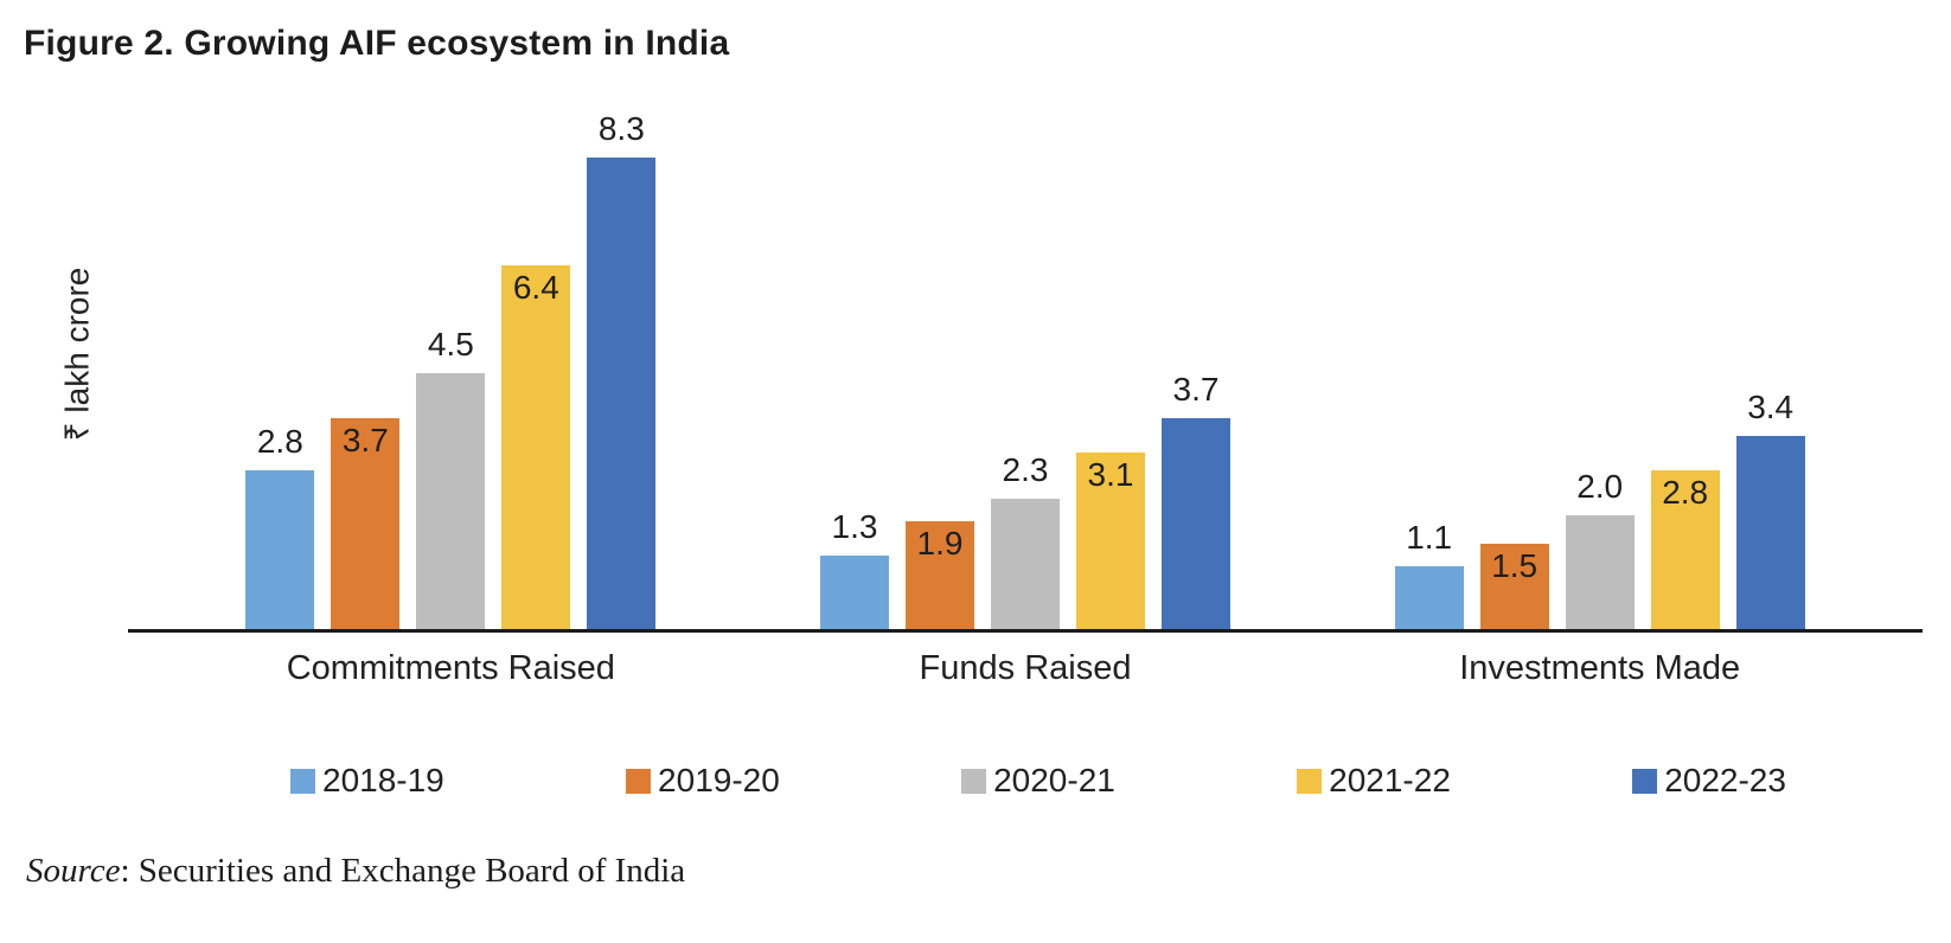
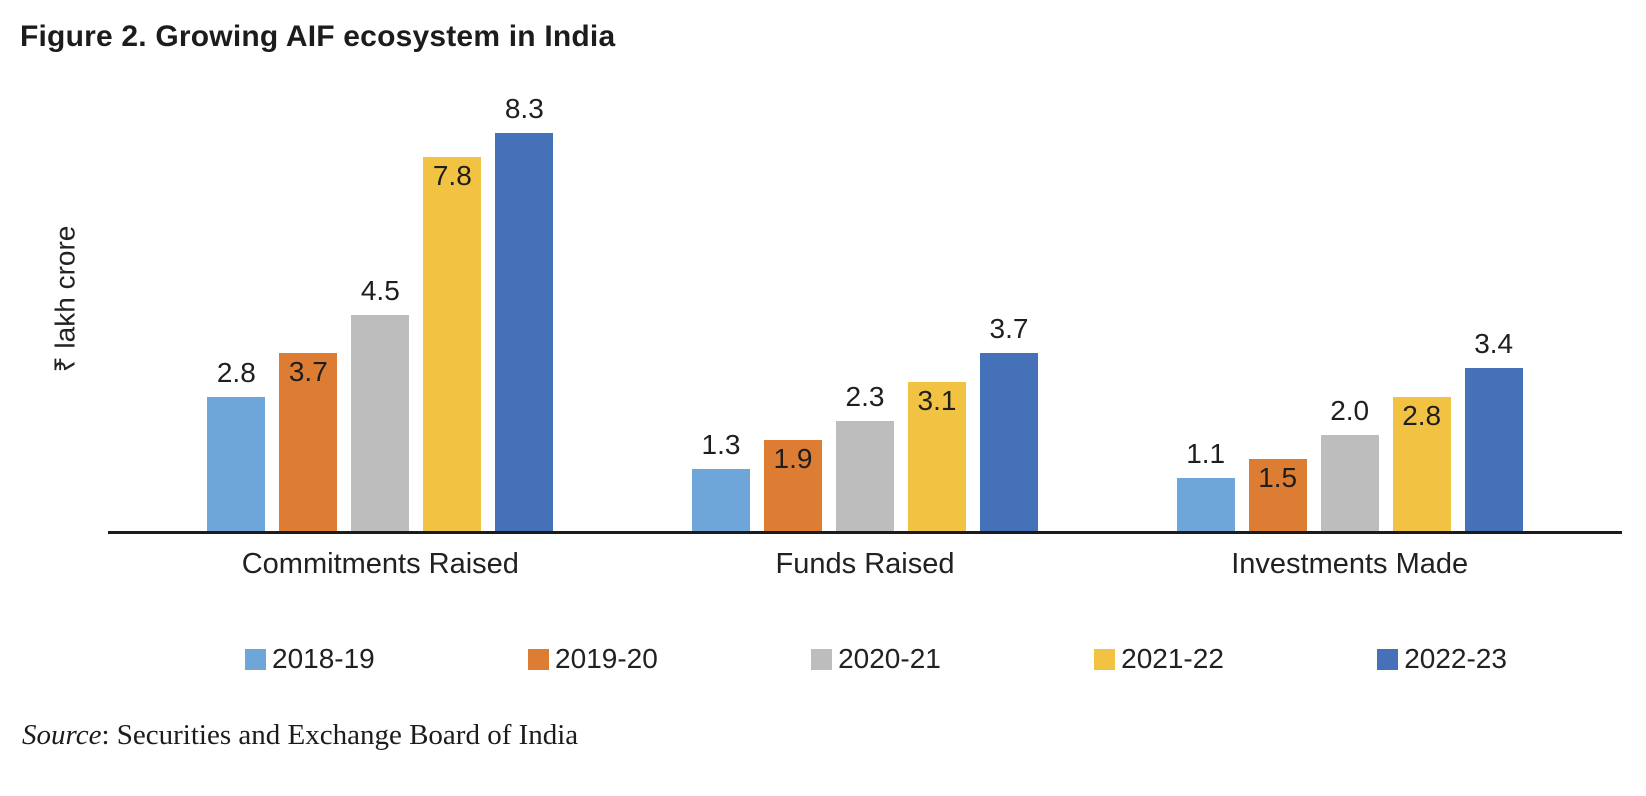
2021-22/Commitments Raised: 6.4 -> 7.8
